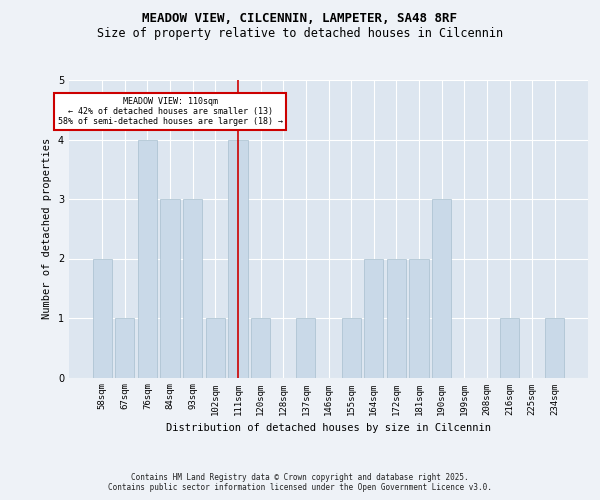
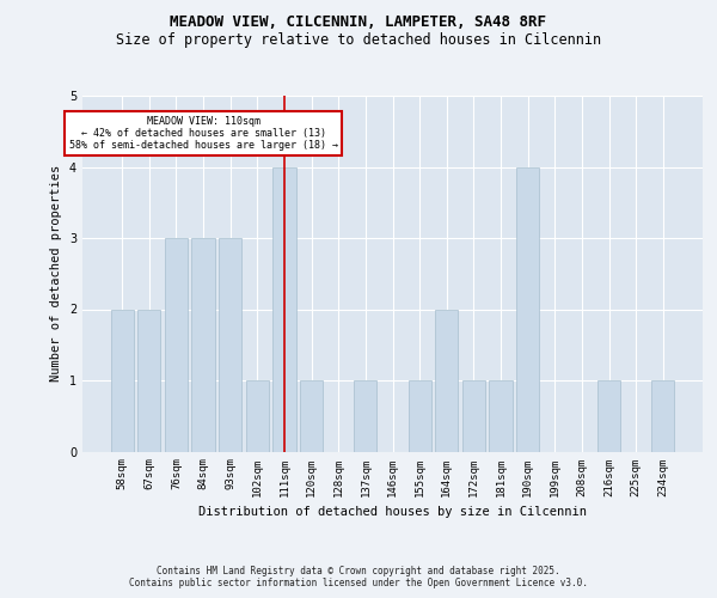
67sqm: 1 -> 2
76sqm: 4 -> 3
172sqm: 2 -> 1
181sqm: 2 -> 1
190sqm: 3 -> 4
